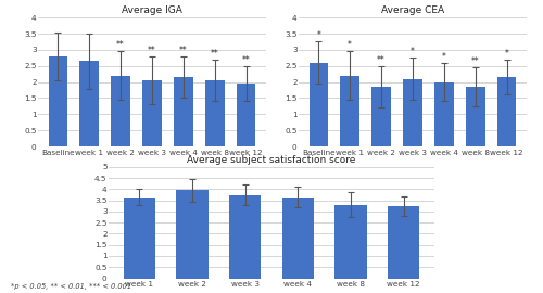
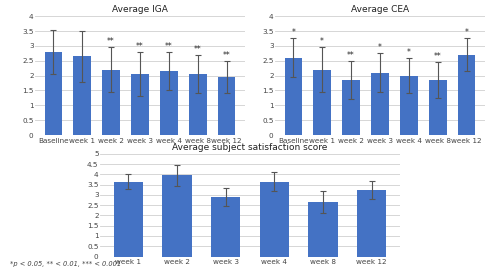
Average CEA/week 12: 2.15 -> 2.70
Average subject satisfaction score/week 3: 3.75 -> 2.90
Average subject satisfaction score/week 8: 3.30 -> 2.65
